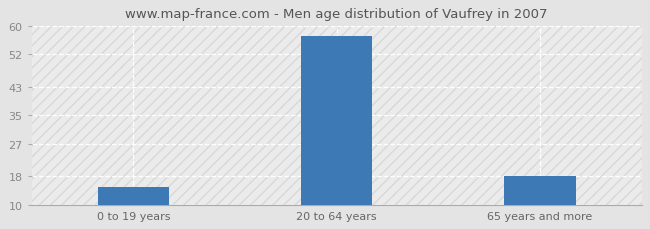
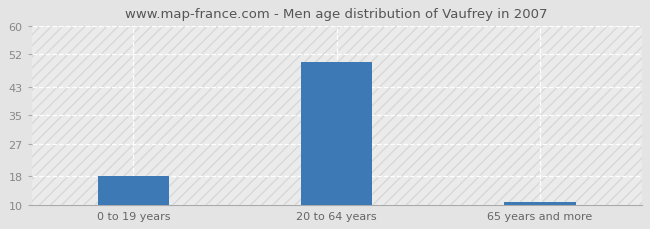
0 to 19 years: 15 -> 18
20 to 64 years: 57 -> 50
65 years and more: 18 -> 11
